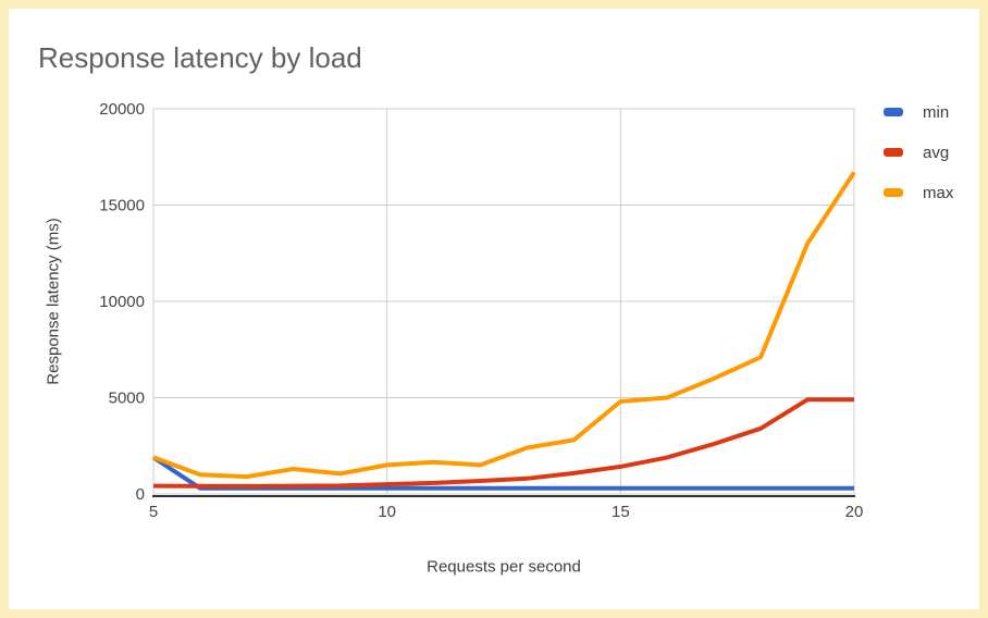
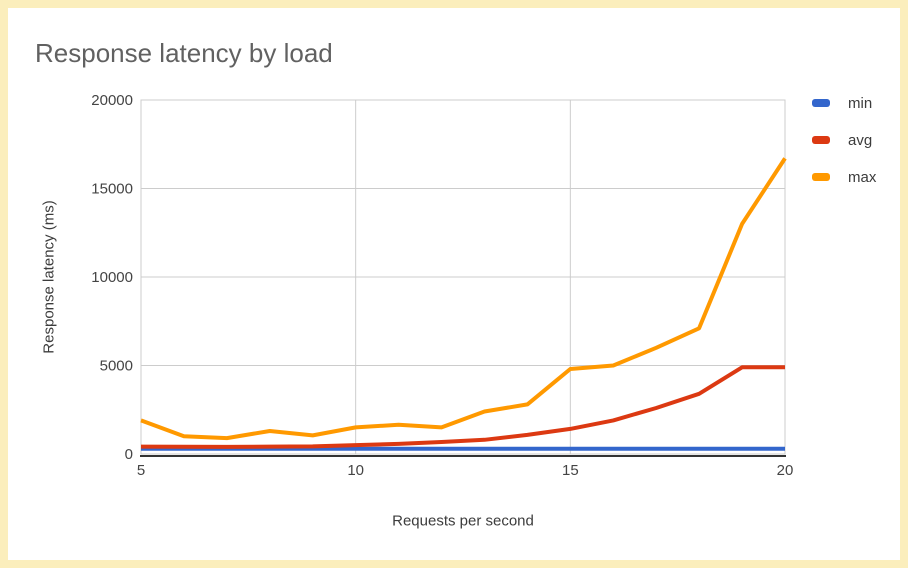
min/5: 1900 -> 300
